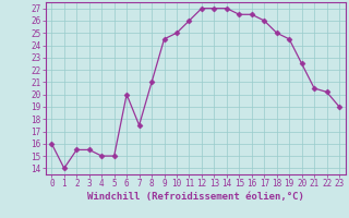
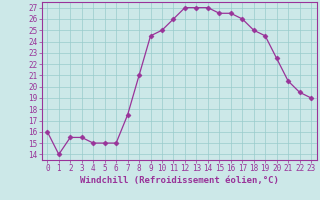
6: 20.0 -> 15.0
22: 20.2 -> 19.5
